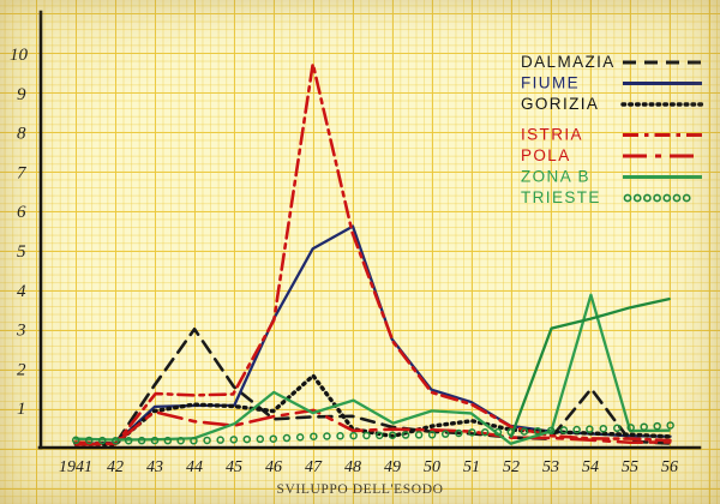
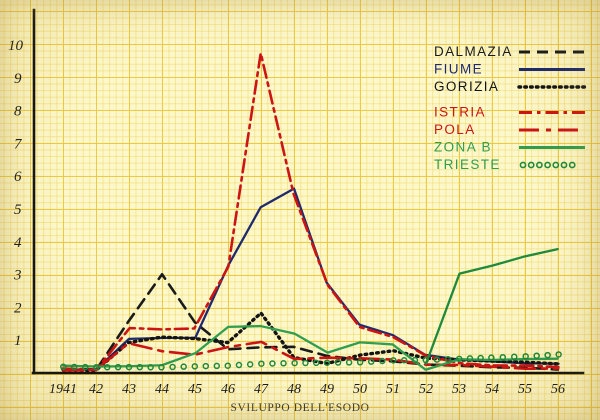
ZONA B/47: 0.9 -> 1.4
DALMAZIA/54: 1.5 -> 0.2
ZONA B/54: 3.9 -> 0.4
